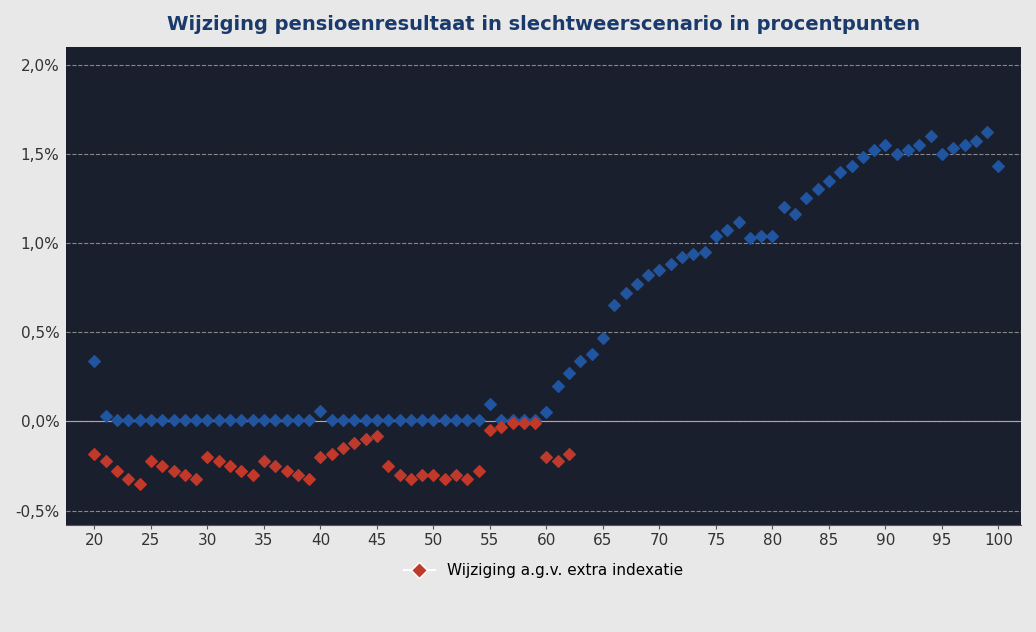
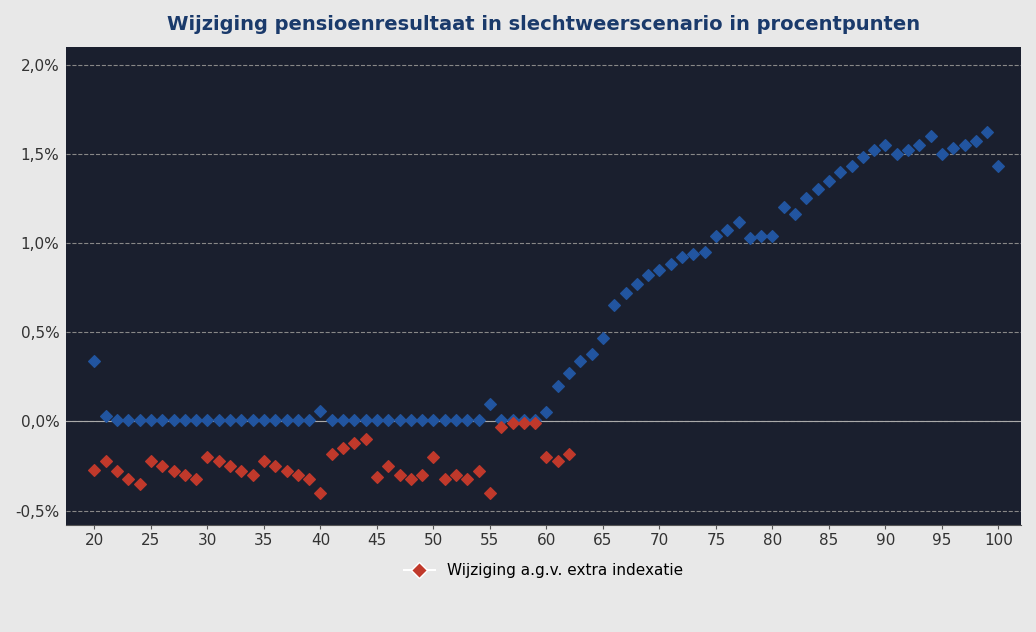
Wijziging a.g.v. extra indexatie/20: -0,18% -> -0,27%
Wijziging a.g.v. extra indexatie/40: -0,20% -> -0,40%
Wijziging a.g.v. extra indexatie/45: -0,08% -> -0,31%
Wijziging a.g.v. extra indexatie/50: -0,30% -> -0,20%
Wijziging a.g.v. extra indexatie/55: -0,05% -> -0,40%
